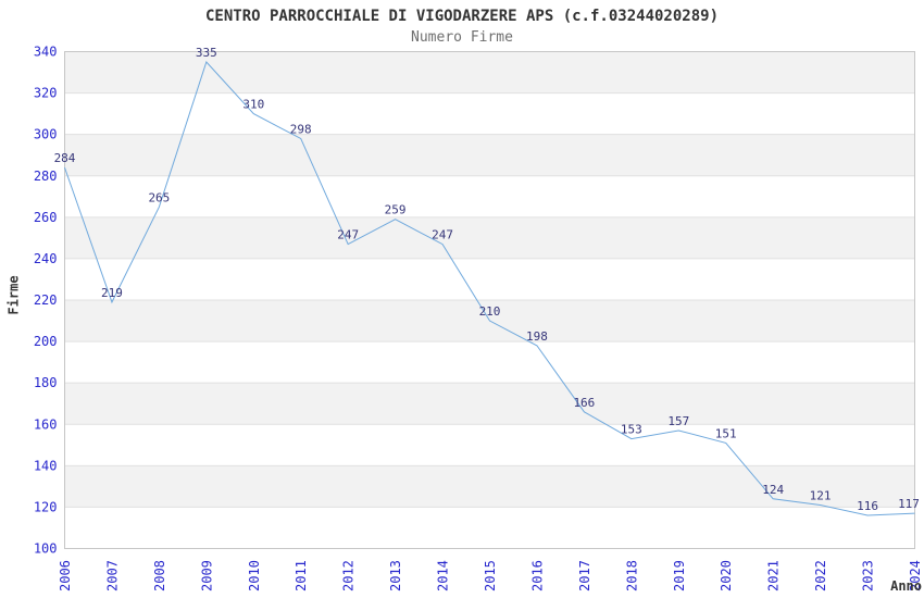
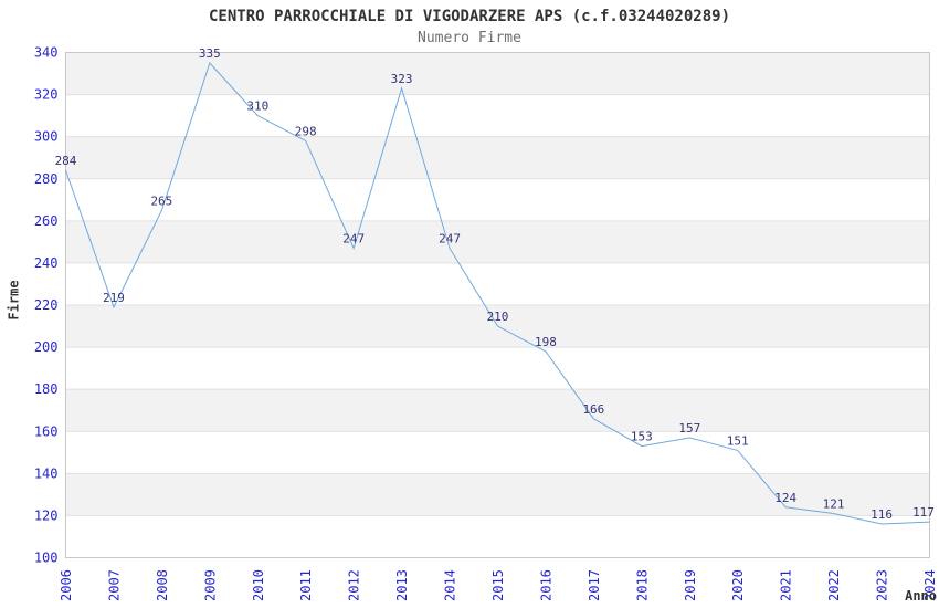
2013: 259 -> 323
